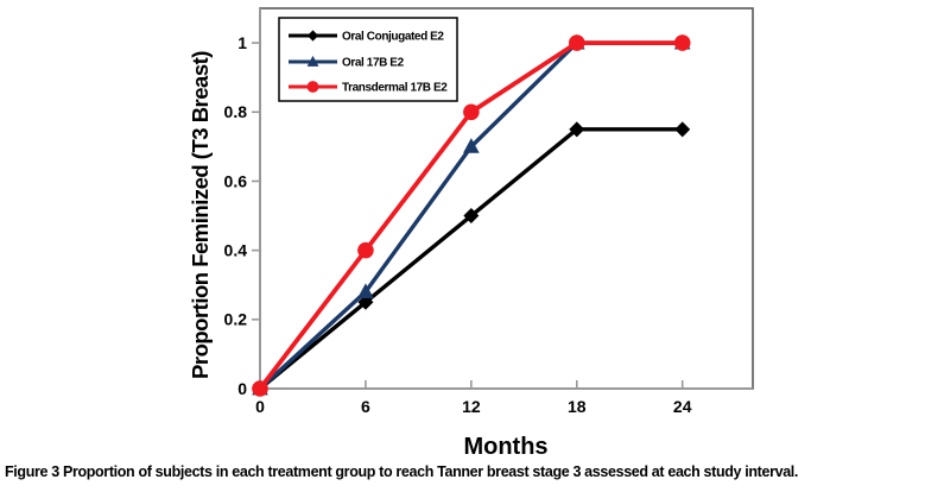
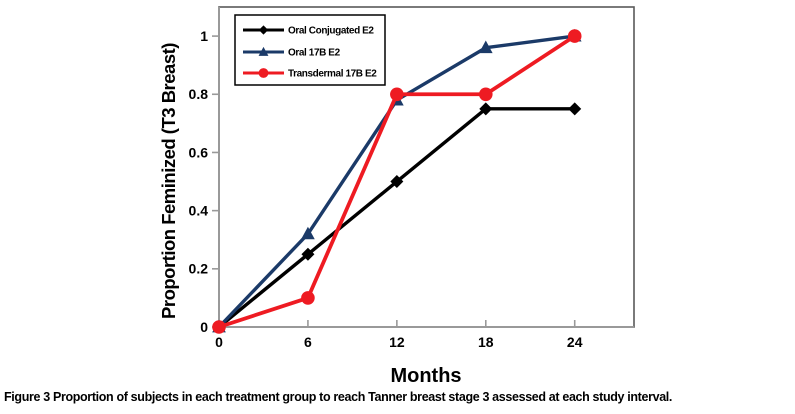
Oral 17B E2/6: 0.28 -> 0.32
Transdermal 17B E2/6: 0.4 -> 0.1
Oral 17B E2/12: 0.70 -> 0.78
Oral 17B E2/18: 1.00 -> 0.96
Transdermal 17B E2/18: 1.0 -> 0.8
